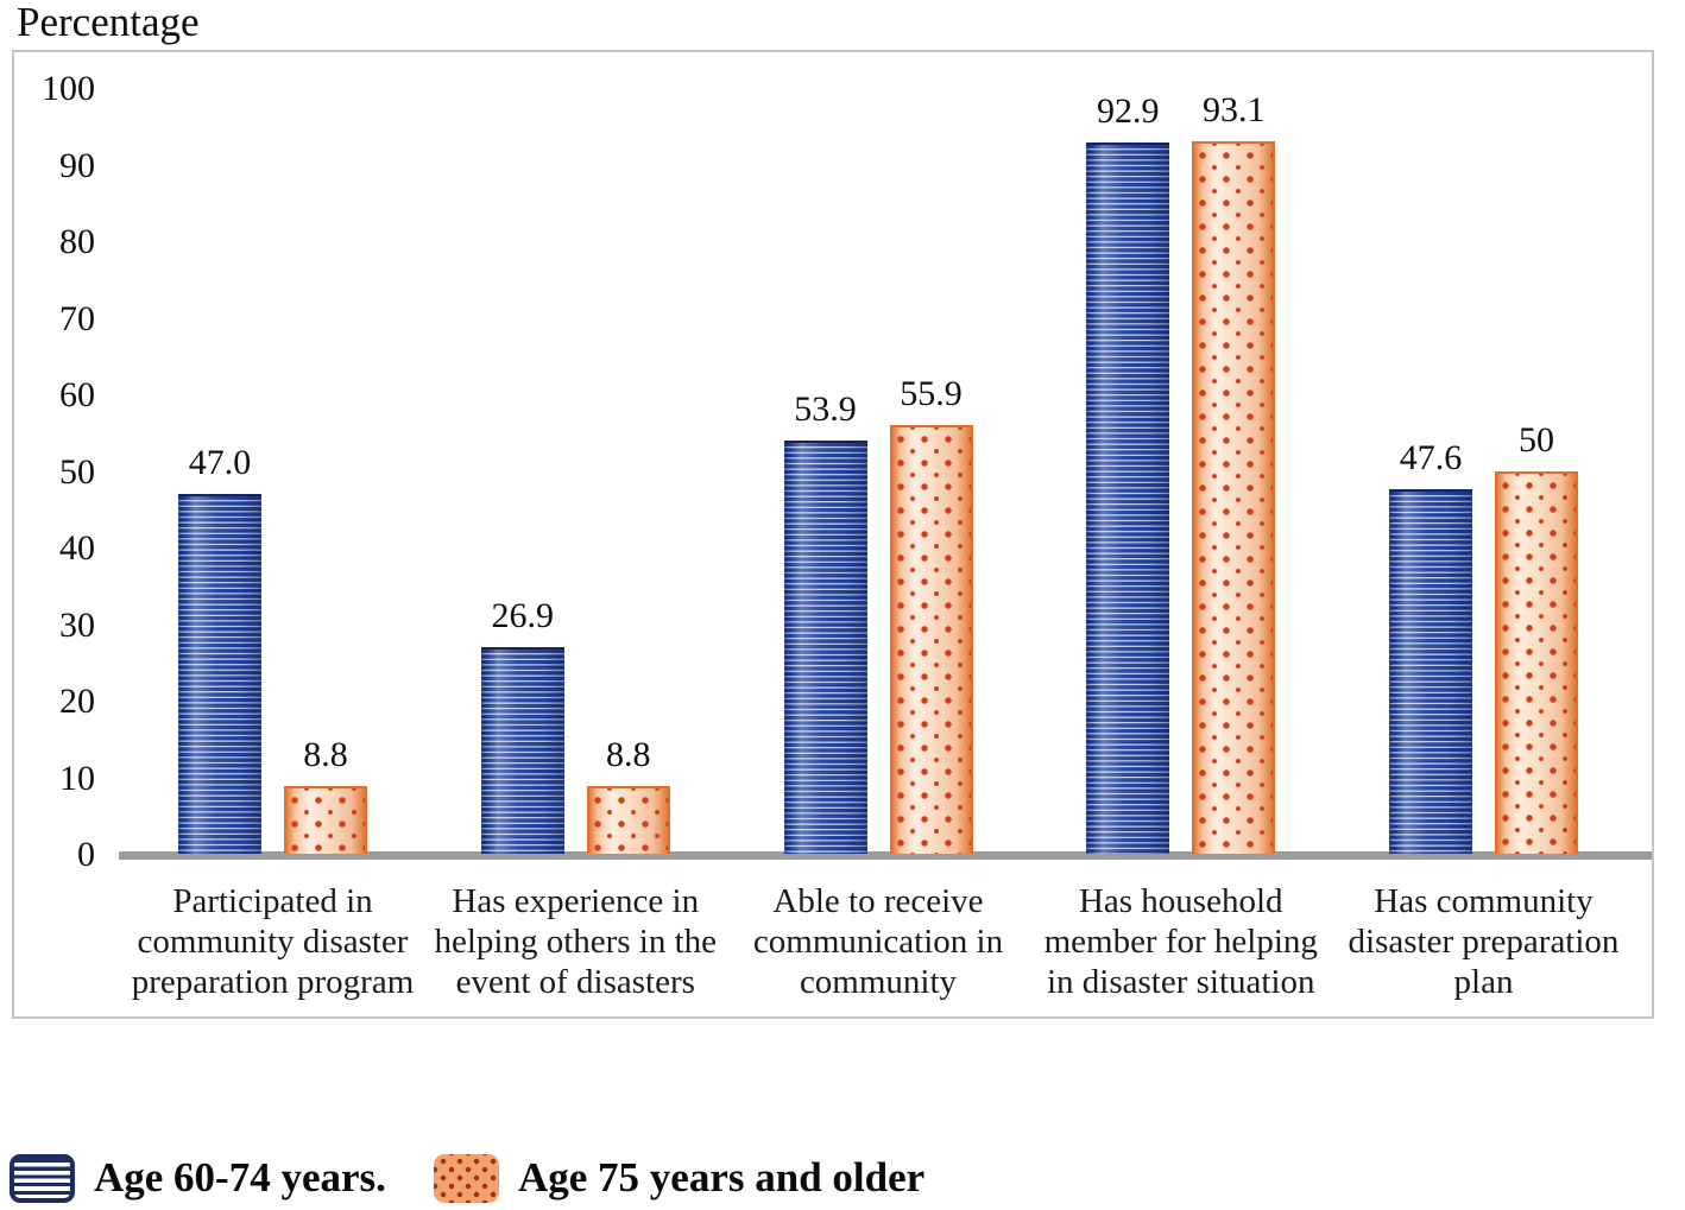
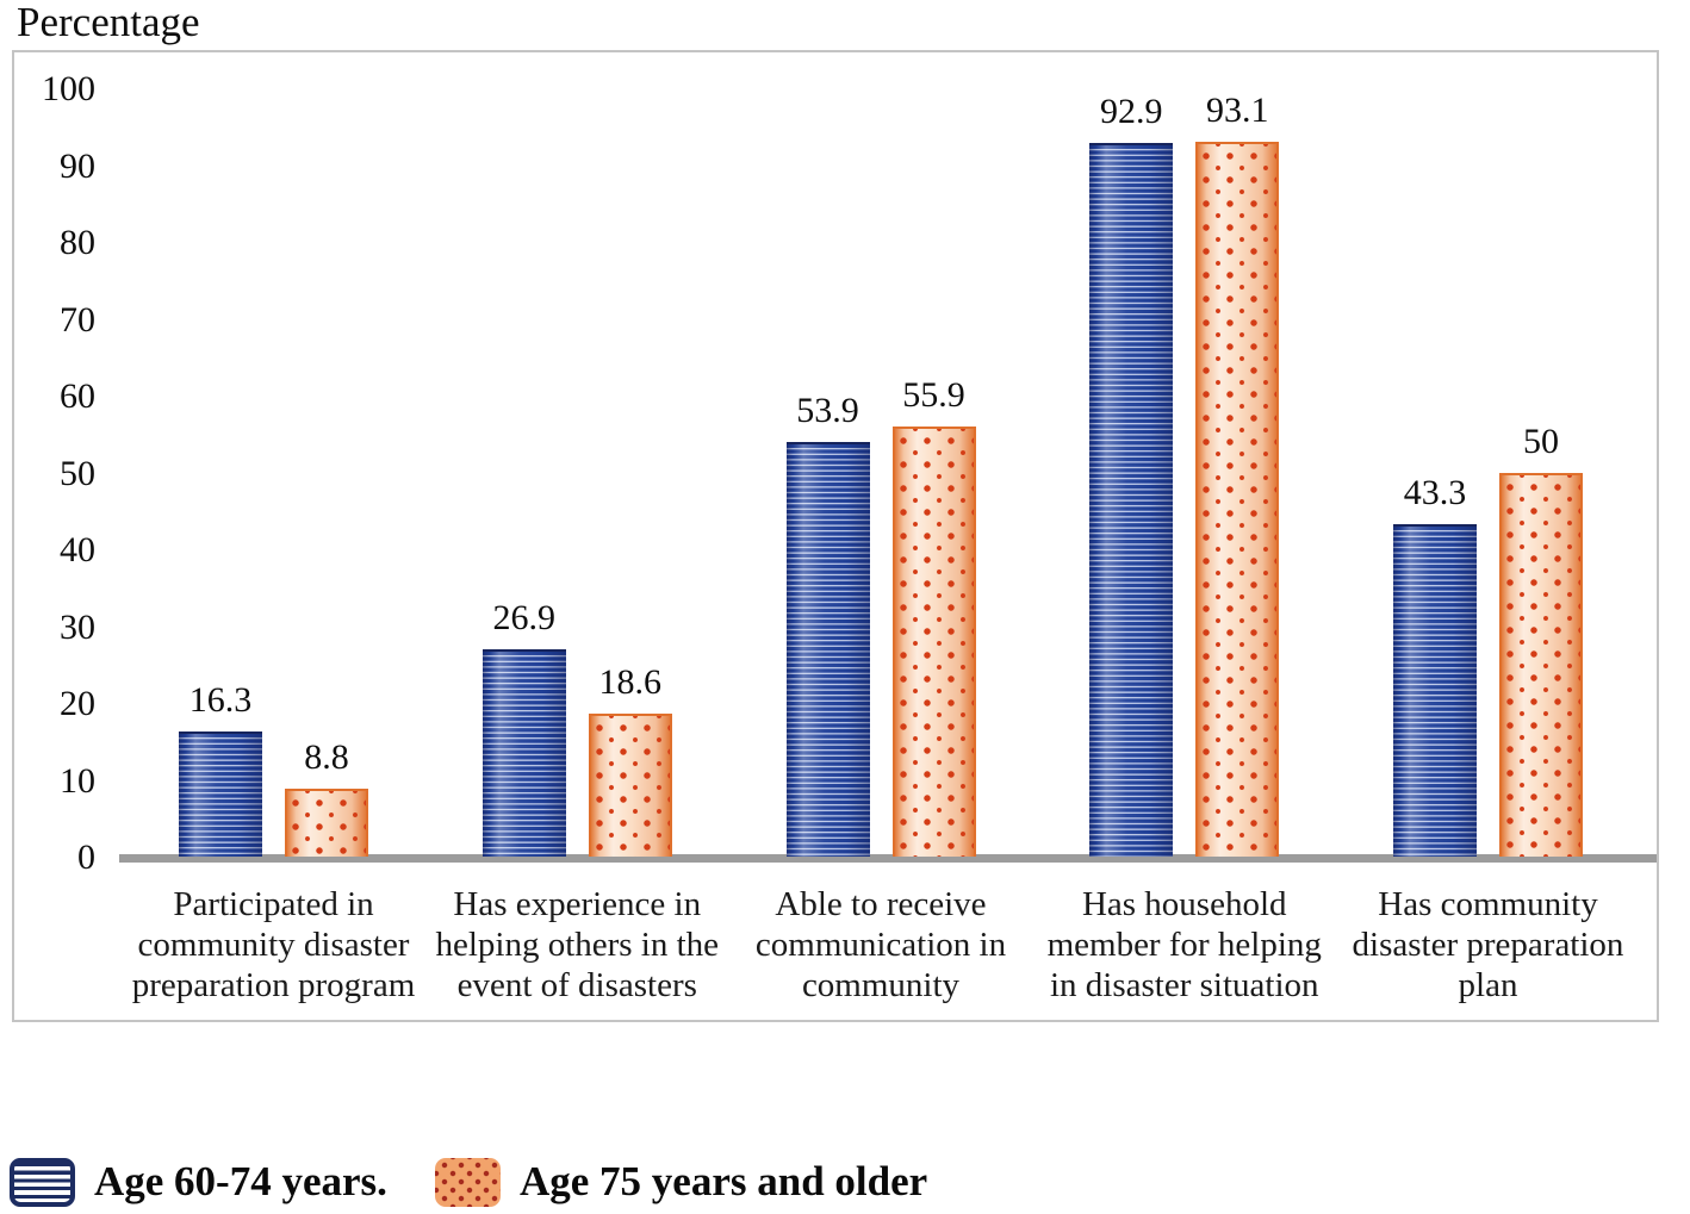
Age 60-74 years./Participated in community disaster preparation program: 47.0 -> 16.3
Age 75 years and older/Has experience in helping others in the event of disasters: 8.8 -> 18.6
Age 60-74 years./Has community disaster preparation plan: 47.6 -> 43.3
